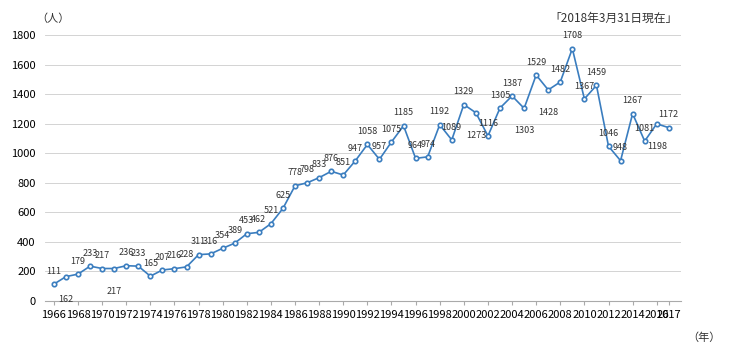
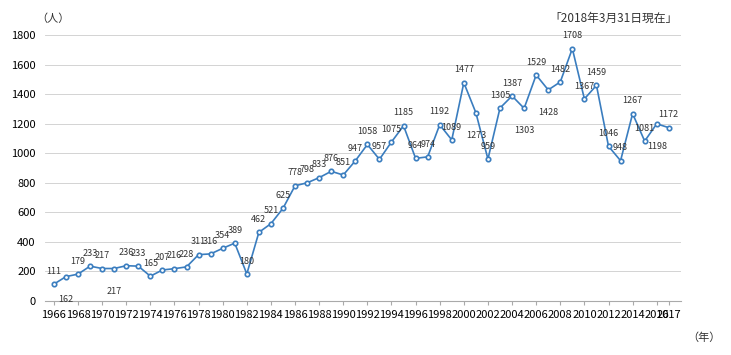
1982: 450 -> 180
2000: 1329 -> 1477
2002: 1116 -> 959
